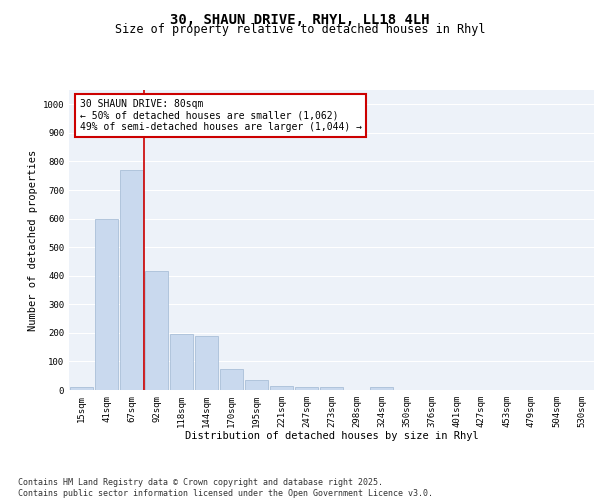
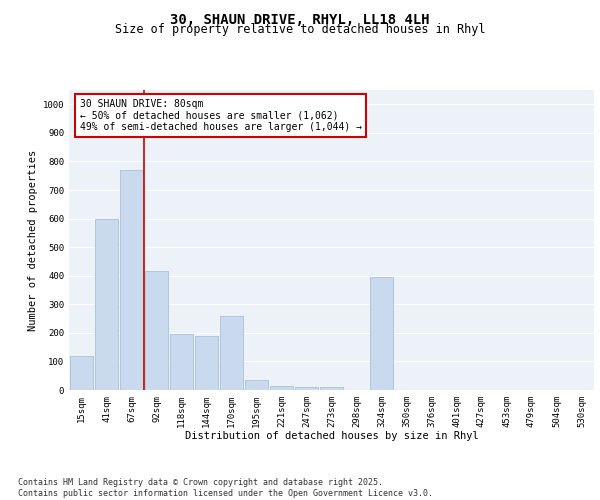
15sqm: 10 -> 120
170sqm: 75 -> 260
324sqm: 10 -> 395
